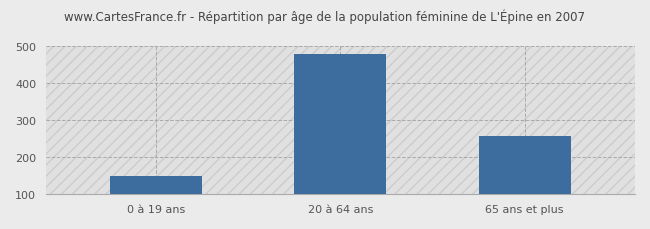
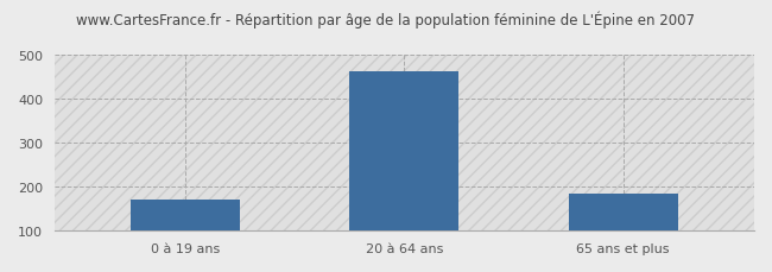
0 à 19 ans: 150 -> 170
20 à 64 ans: 478 -> 460
65 ans et plus: 256 -> 185
